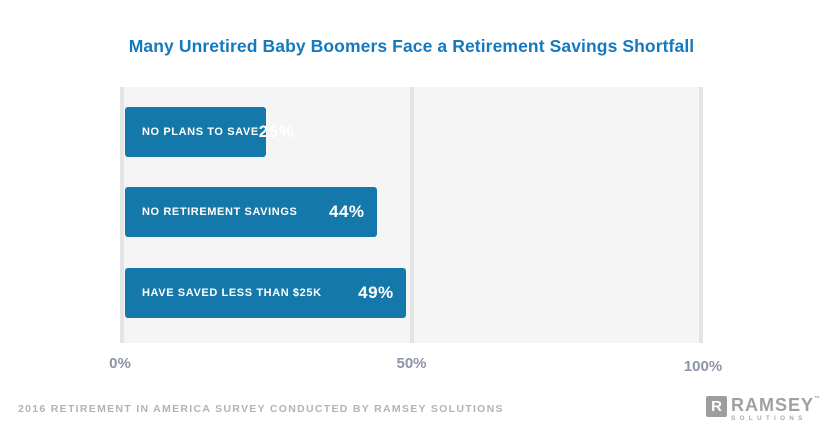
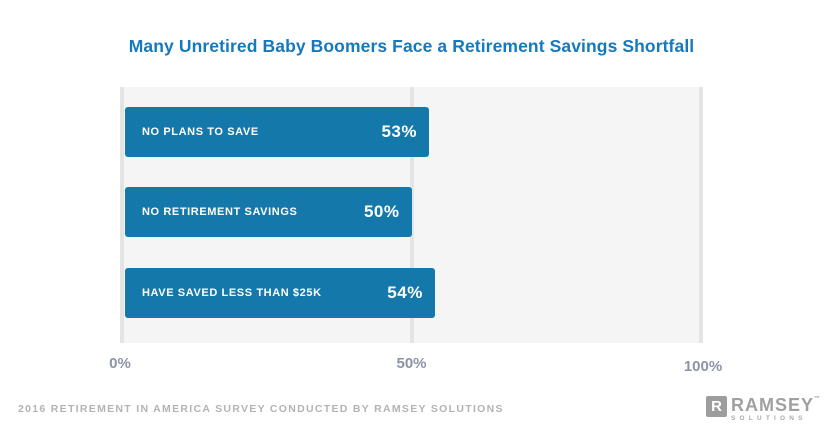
NO PLANS TO SAVE: 25% -> 53%
NO RETIREMENT SAVINGS: 44% -> 50%
HAVE SAVED LESS THAN $25K: 49% -> 54%
